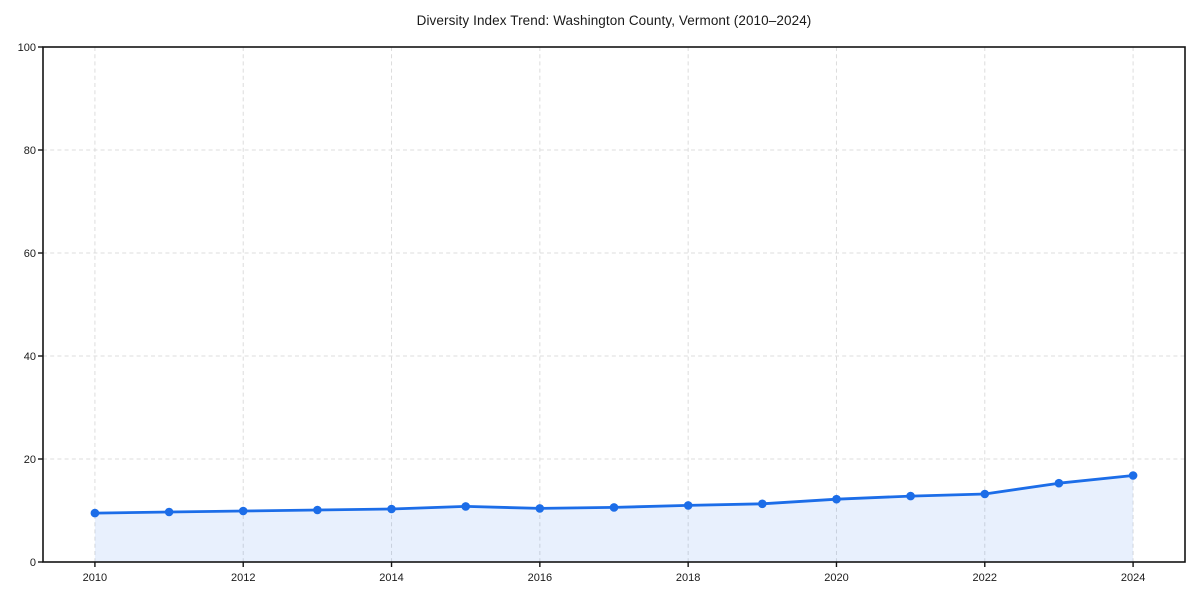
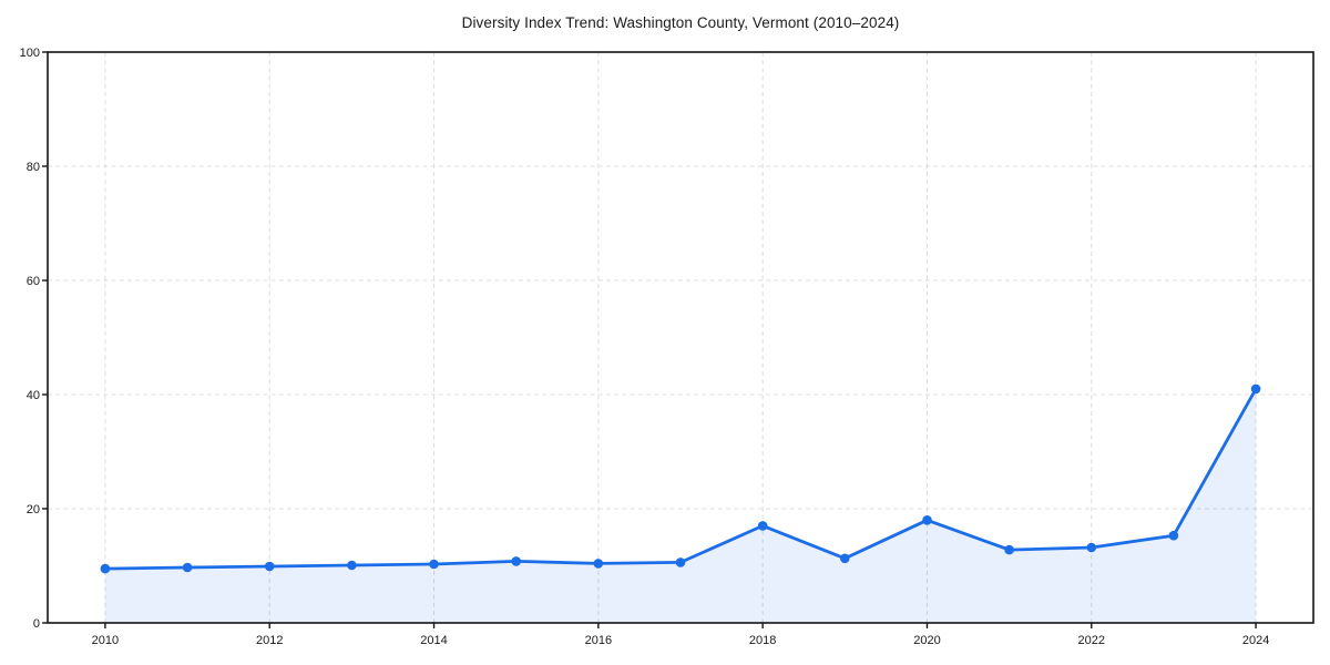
2018: 11 -> 17
2020: 12 -> 18
2024: 17 -> 41
